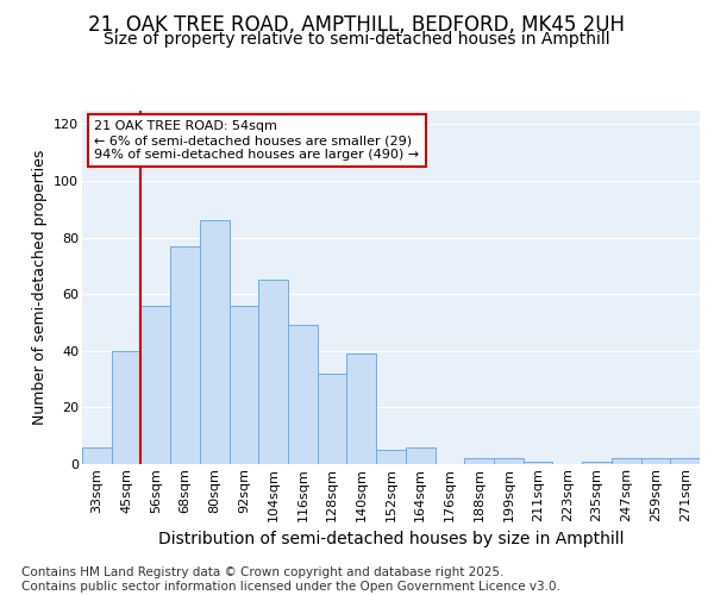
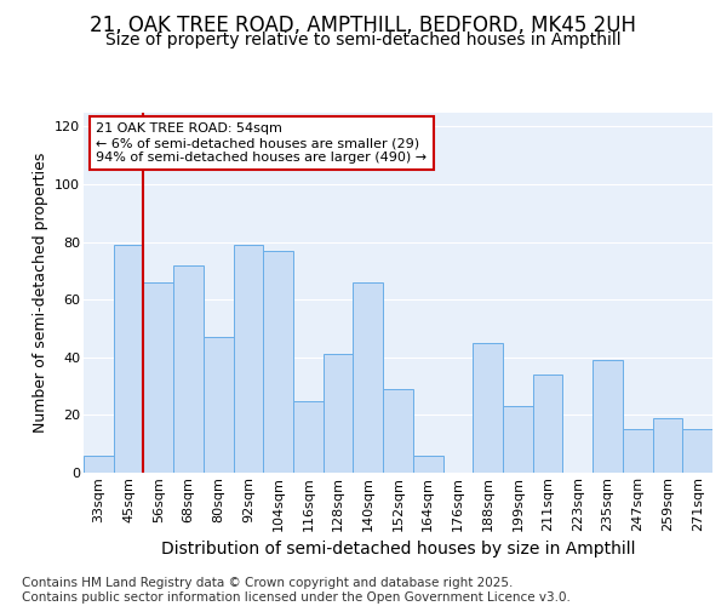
45sqm: 40 -> 79
56sqm: 56 -> 66
68sqm: 77 -> 72
80sqm: 86 -> 47
92sqm: 56 -> 79
104sqm: 65 -> 77
116sqm: 49 -> 25
128sqm: 32 -> 41
140sqm: 39 -> 66
152sqm: 5 -> 29
188sqm: 2 -> 45
199sqm: 2 -> 23
211sqm: 1 -> 34
235sqm: 1 -> 39
247sqm: 2 -> 15
259sqm: 2 -> 19
271sqm: 2 -> 15
